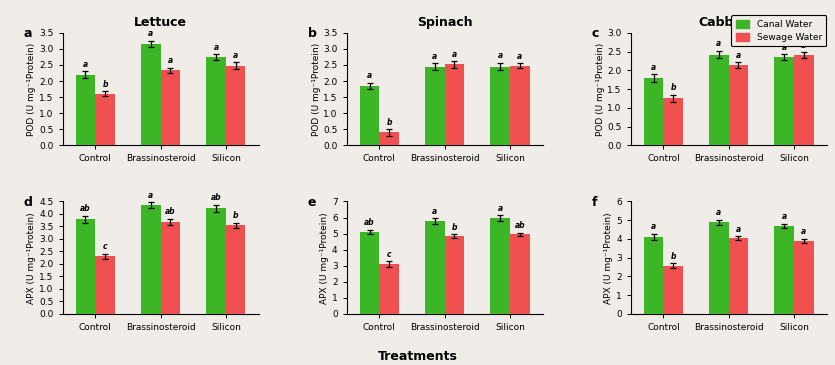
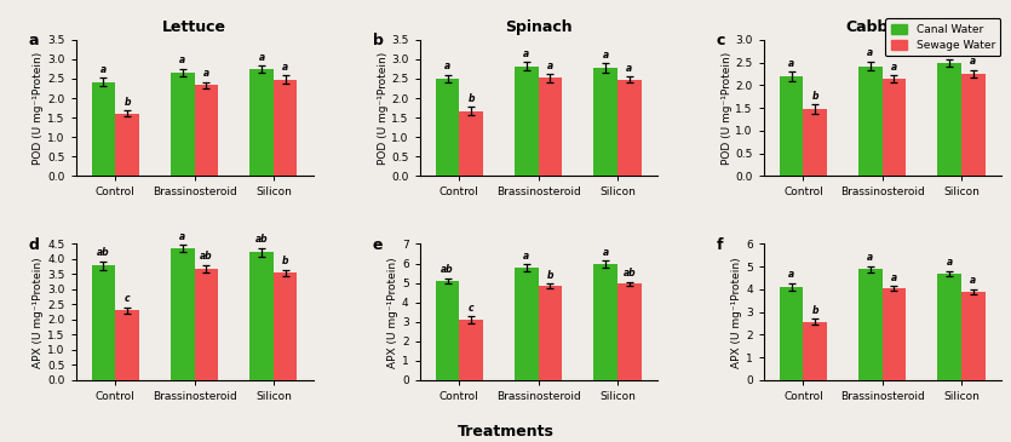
Lettuce/Canal Water/Control: 2.20 -> 2.42
Lettuce/Canal Water/Brassinosteroid: 3.15 -> 2.65
Spinach/Canal Water/Control: 1.85 -> 2.50
Spinach/Sewage Water/Control: 0.40 -> 1.67
Spinach/Canal Water/Brassinosteroid: 2.45 -> 2.82
Spinach/Canal Water/Silicon: 2.45 -> 2.77
Cabbage/Canal Water/Control: 1.80 -> 2.20
Cabbage/Sewage Water/Control: 1.25 -> 1.47
Cabbage/Canal Water/Silicon: 2.35 -> 2.50
Cabbage/Sewage Water/Silicon: 2.40 -> 2.25
